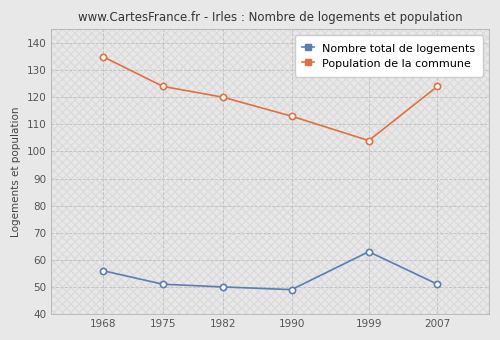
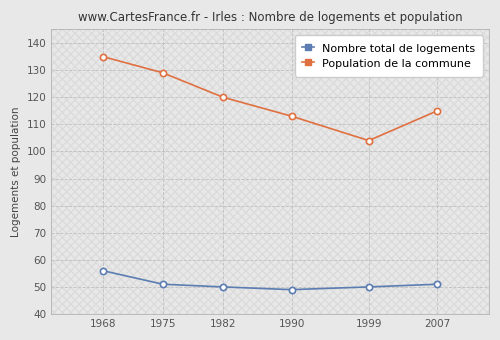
Population de la commune/1975: 124 -> 129
Nombre total de logements/1999: 63 -> 50
Population de la commune/2007: 124 -> 115
